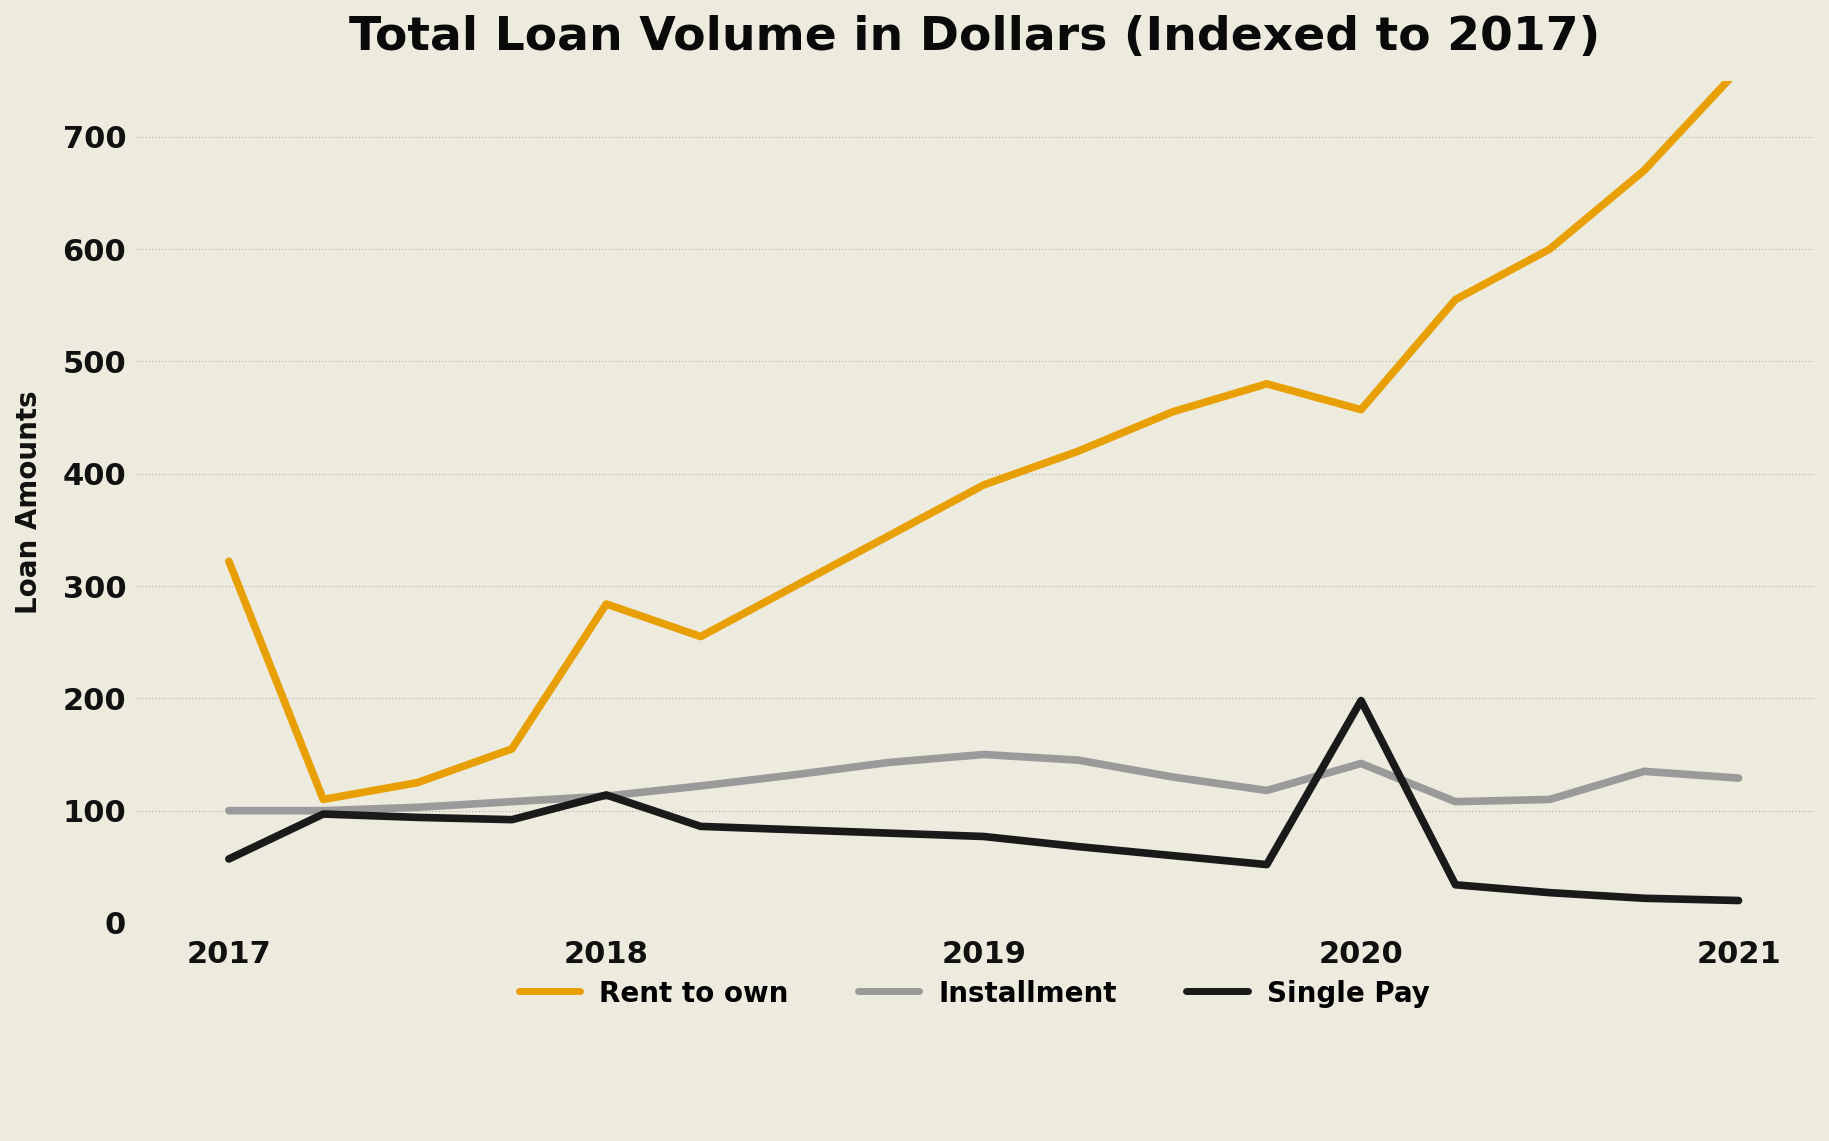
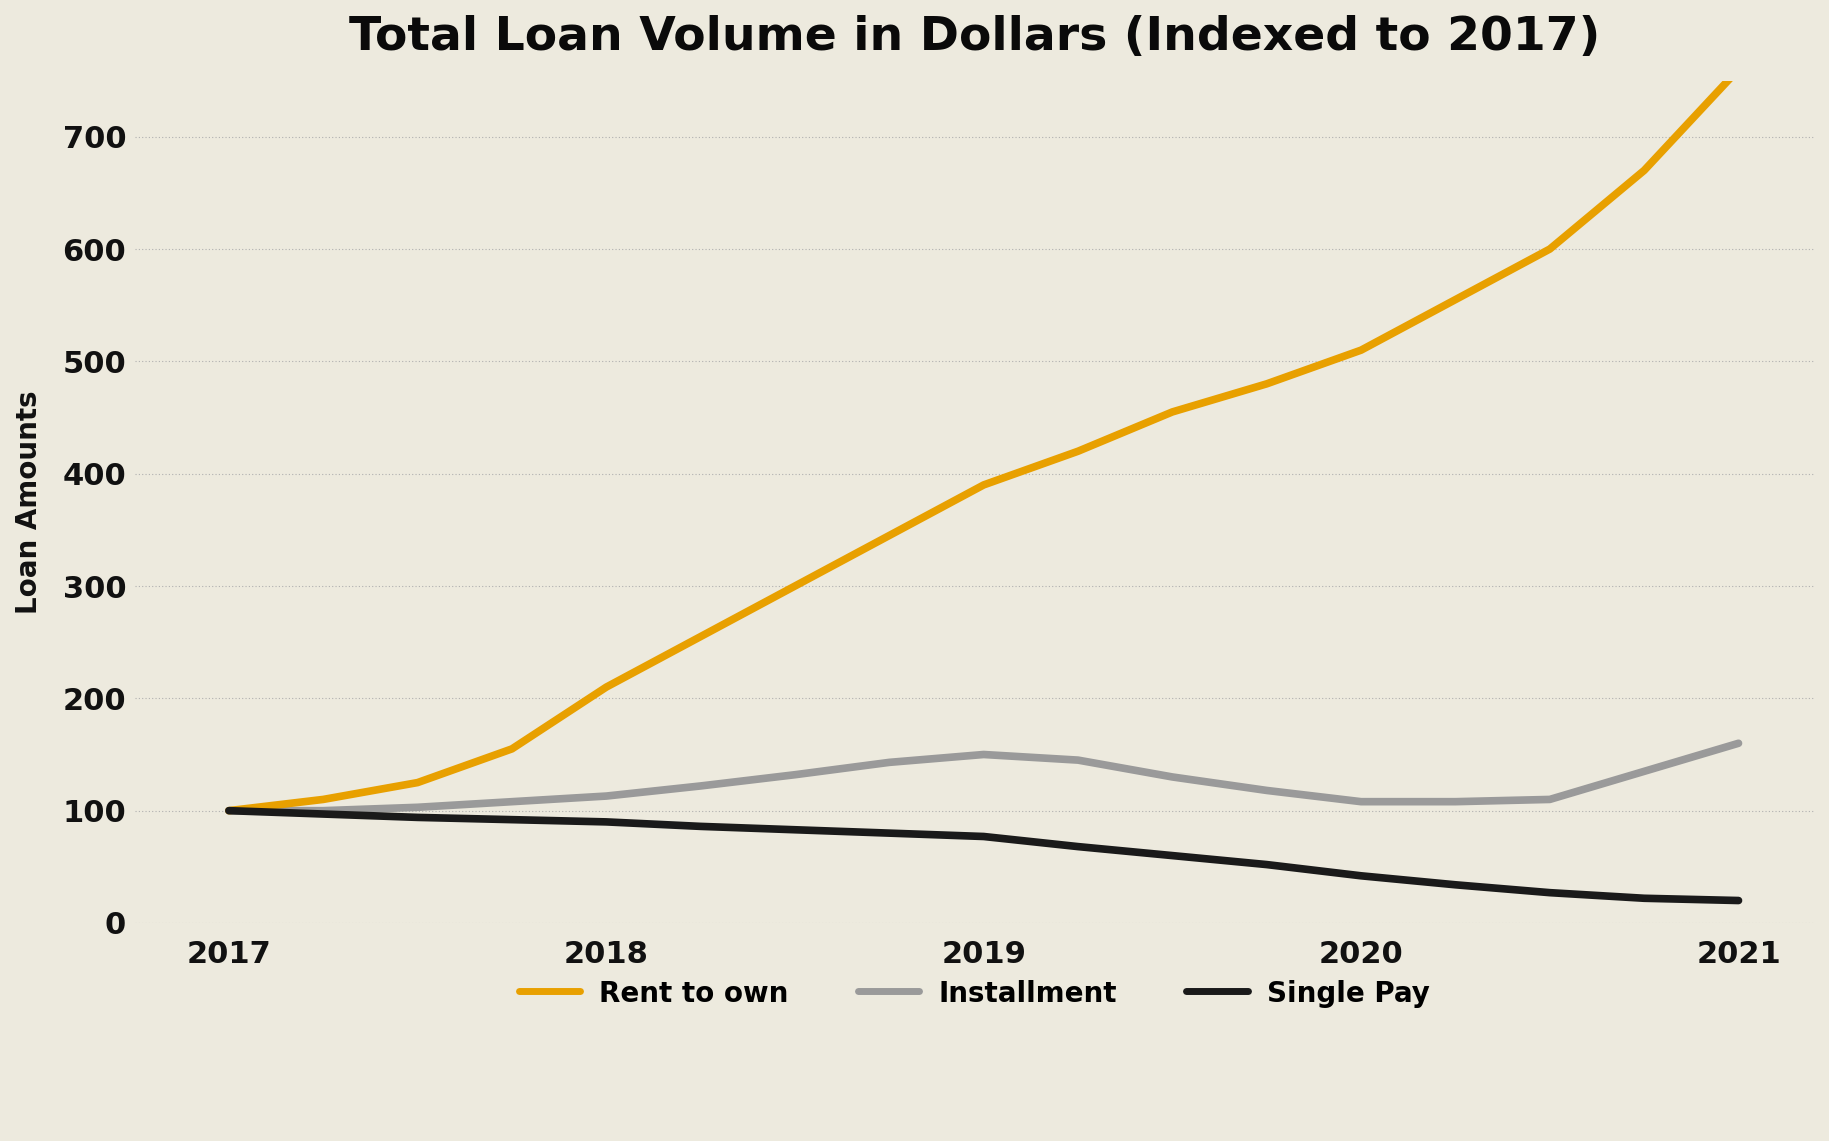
Rent to own/2017: 322 -> 100
Single Pay/2017: 57 -> 100
Rent to own/2018: 284 -> 210
Single Pay/2018: 114 -> 90
Rent to own/2020: 457 -> 510
Installment/2020: 142 -> 108
Single Pay/2020: 198 -> 42
Installment/2021: 129 -> 160
